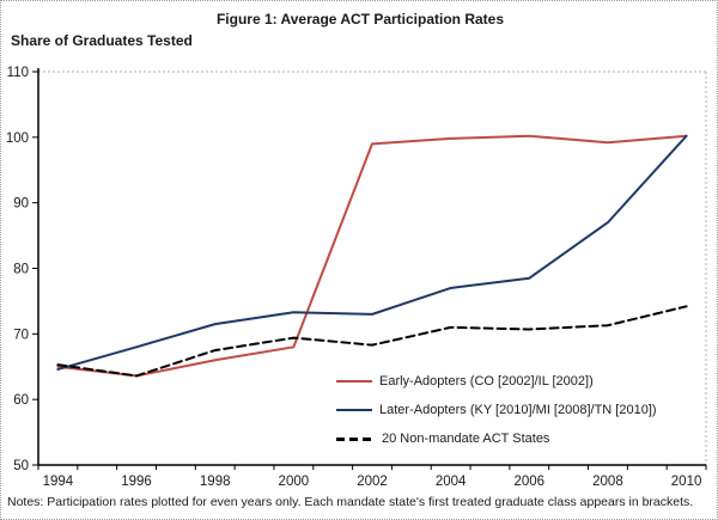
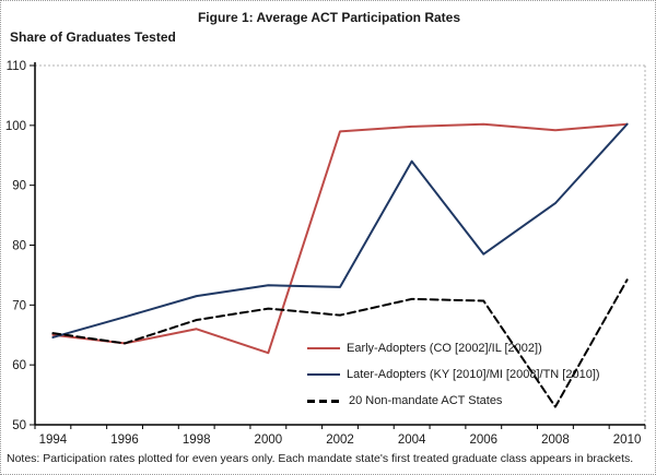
Early-Adopters (CO [2002]/IL [2002])/2000: 68 -> 62
Later-Adopters (KY [2010]/MI [2008]/TN [2010])/2004: 77 -> 94
20 Non-mandate ACT States/2008: 71 -> 53
